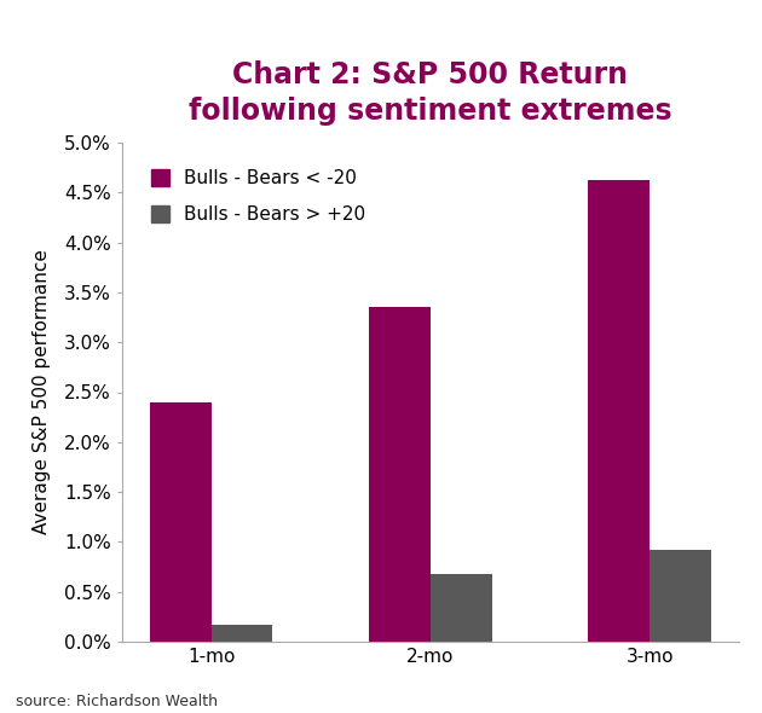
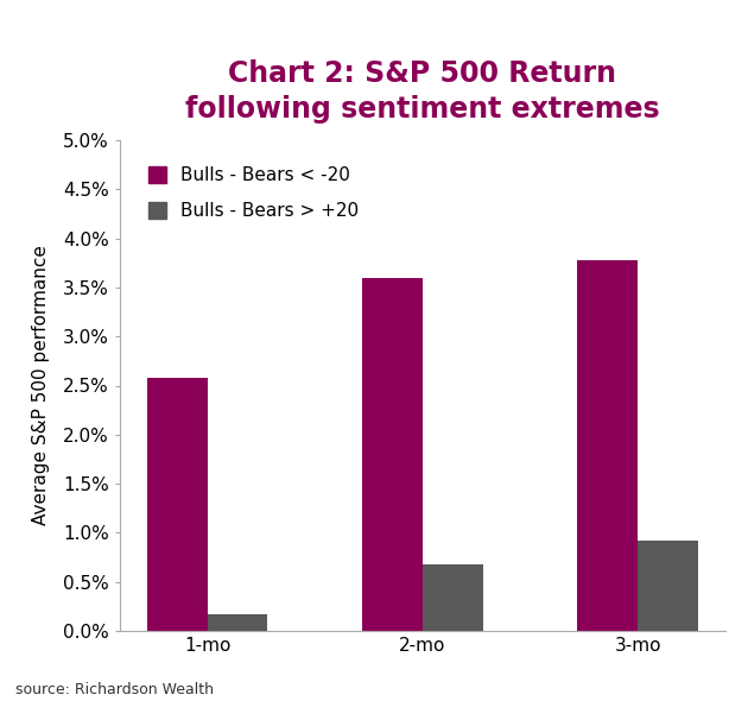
Bulls - Bears < -20/1-mo: 2.40% -> 2.58%
Bulls - Bears < -20/2-mo: 3.35% -> 3.60%
Bulls - Bears < -20/3-mo: 4.62% -> 3.78%
